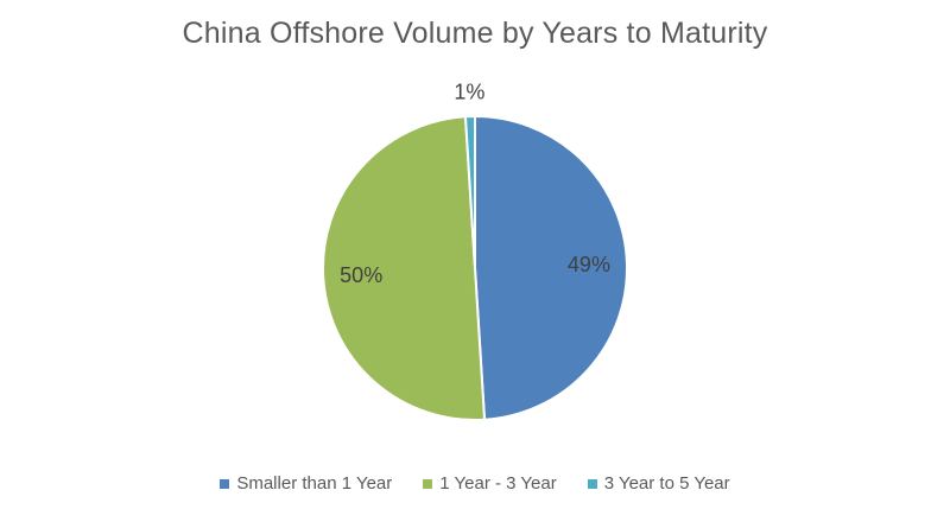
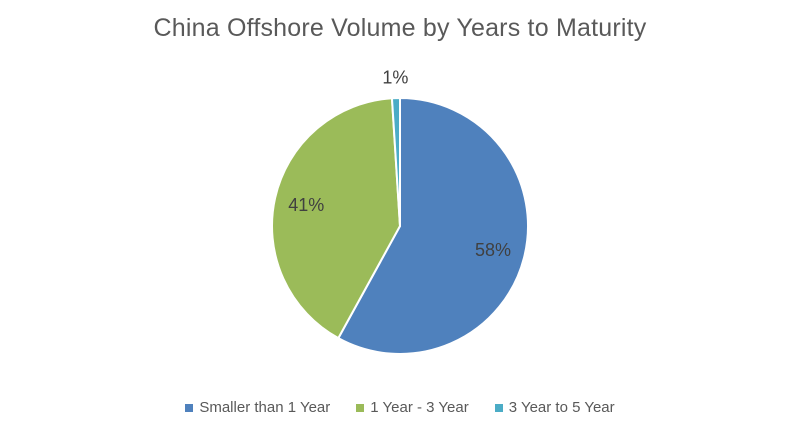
Smaller than 1 Year: 49% -> 58%
1 Year - 3 Year: 50% -> 41%
